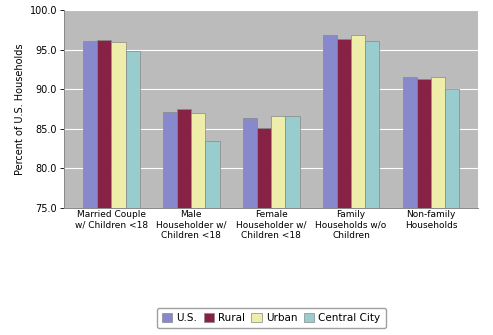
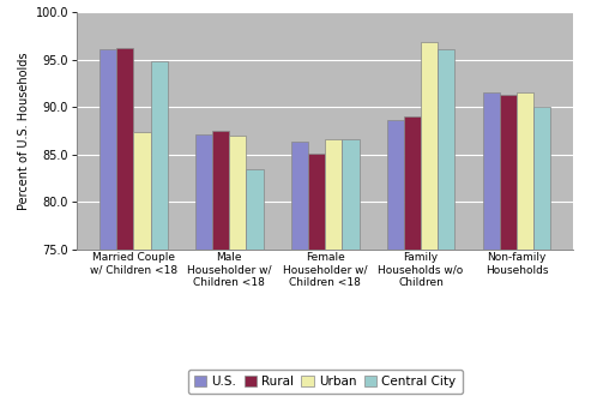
Urban/Married Couple w/ Children <18: 96.0 -> 87.4
U.S./Family Households w/o Children: 96.8 -> 88.6
Rural/Family Households w/o Children: 96.4 -> 89.0
